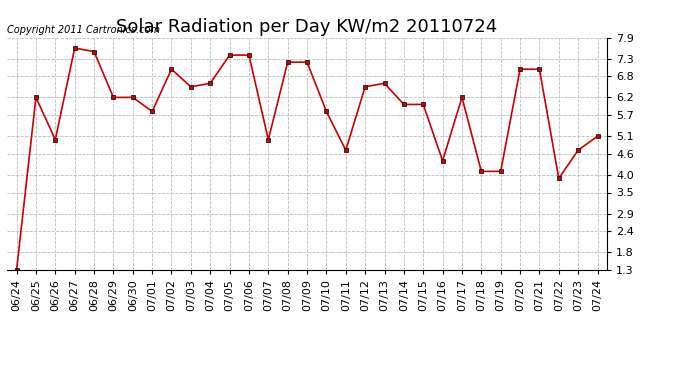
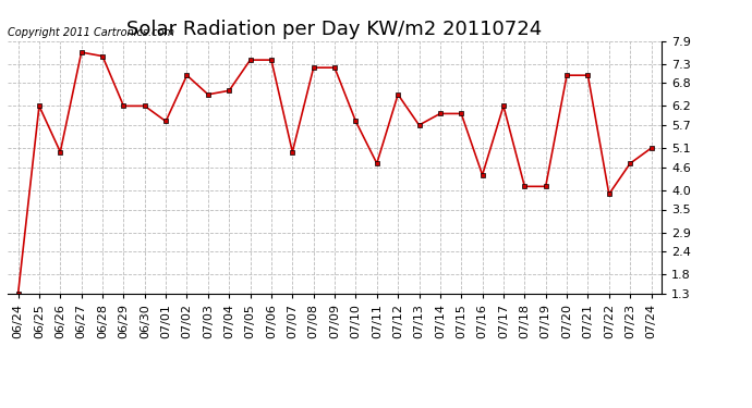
07/13: 6.6 -> 5.7
